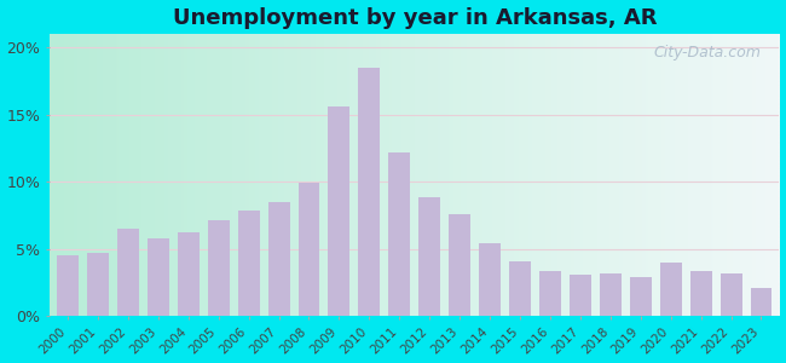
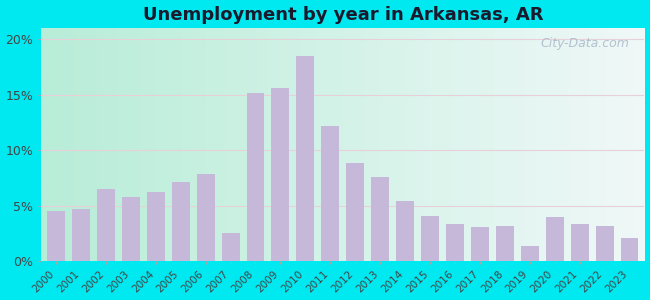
2007: 8.5% -> 2.5%
2008: 9.9% -> 15.1%
2019: 2.9% -> 1.4%
